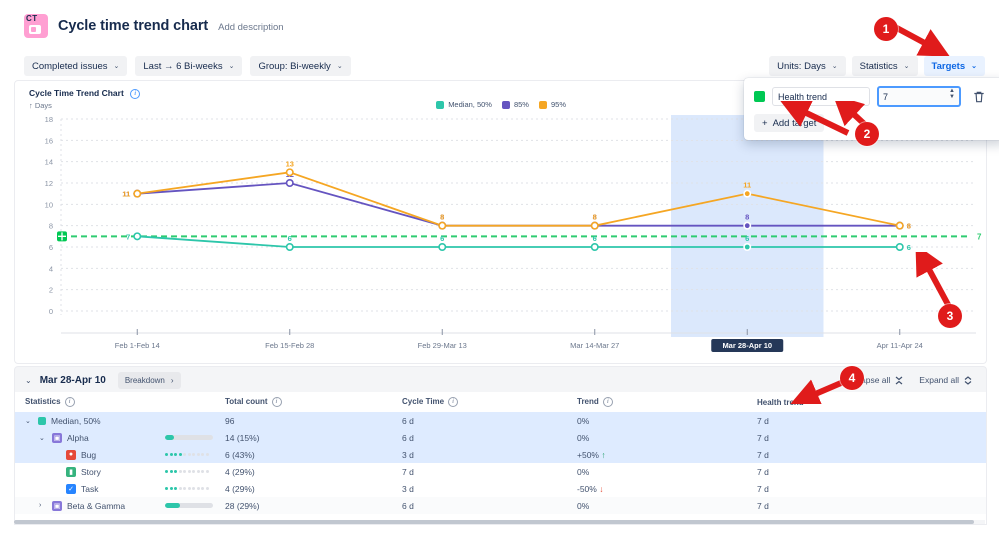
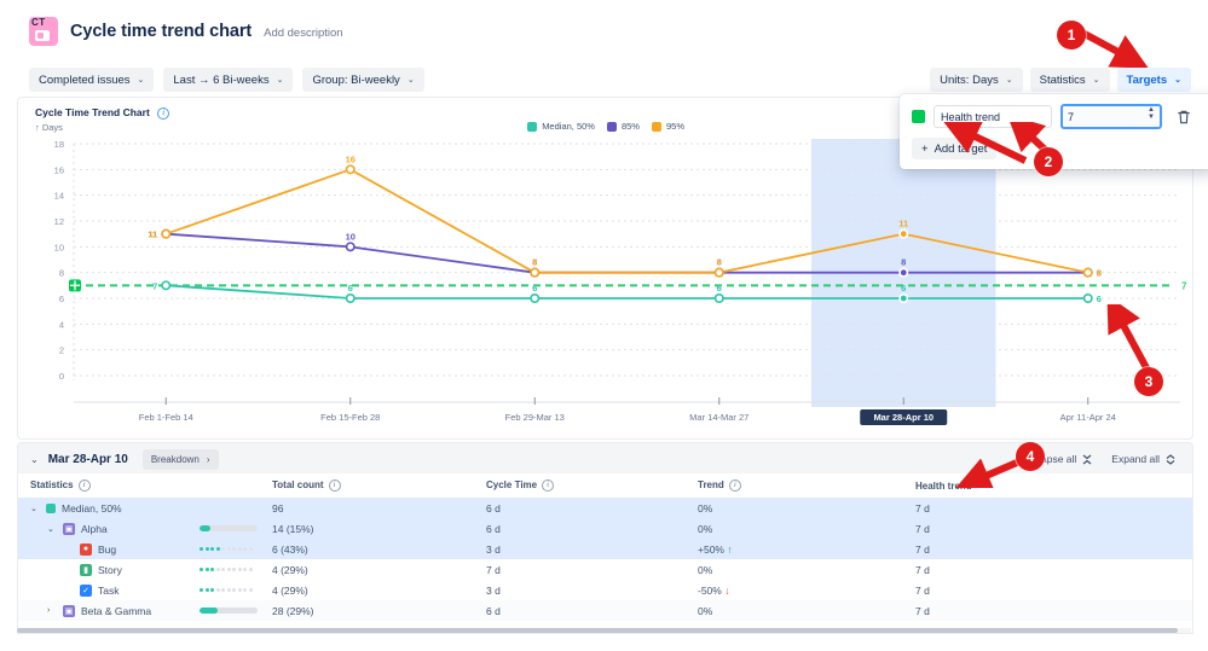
85%/Feb 15-Feb 28: 12 -> 10
95%/Feb 15-Feb 28: 13 -> 16
